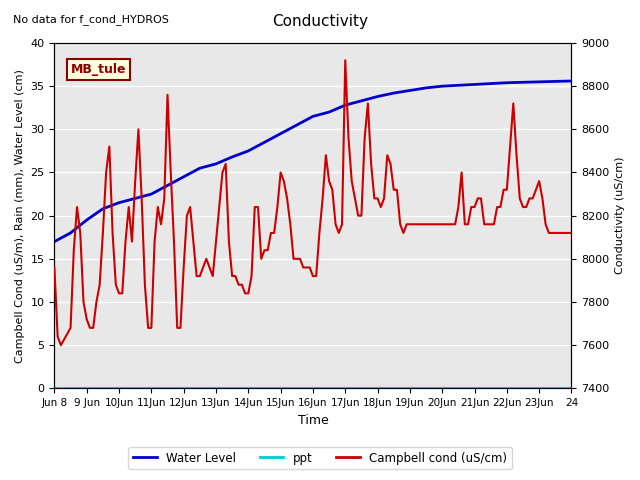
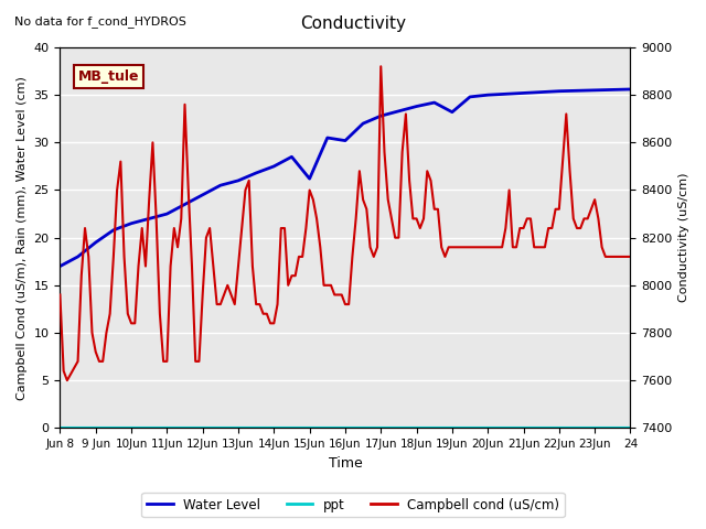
Water Level/15Jun: 29.5 -> 26.2
Water Level/16Jun: 31.5 -> 30.2
Water Level/19Jun: 34.5 -> 33.2
